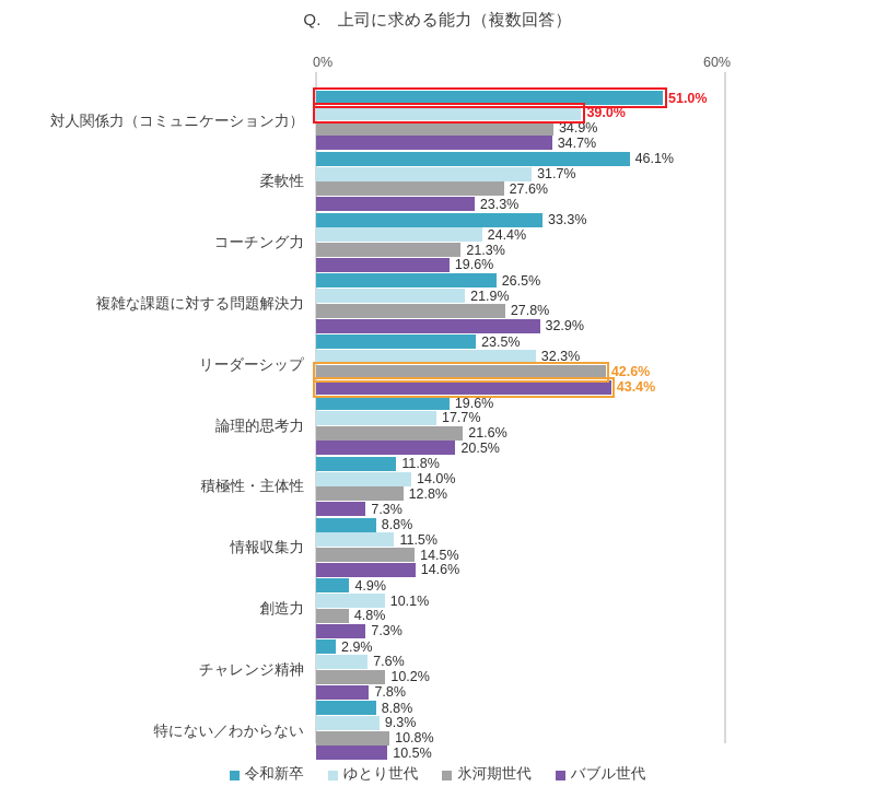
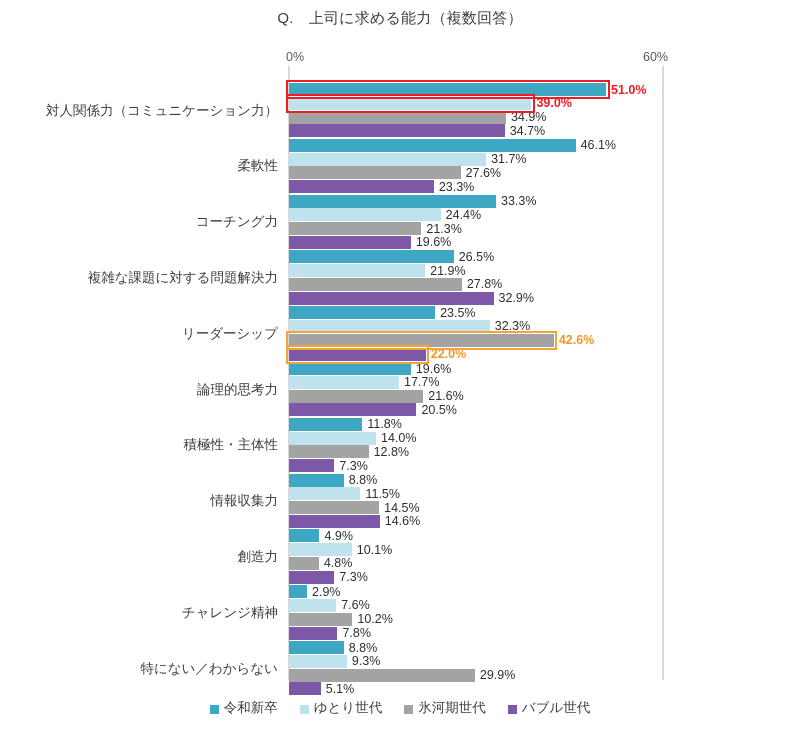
バブル世代/リーダーシップ: 43.4% -> 22.0%
氷河期世代/特にない／わからない: 10.8% -> 29.9%
バブル世代/特にない／わからない: 10.5% -> 5.1%
